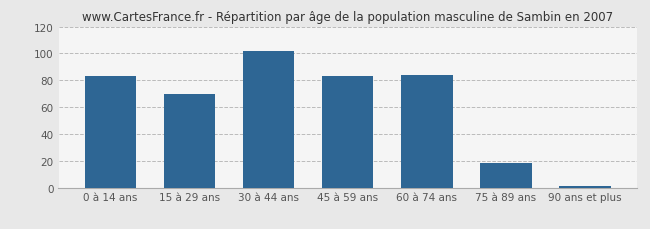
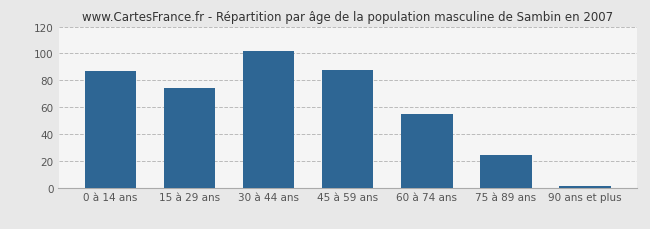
0 à 14 ans: 83 -> 87
15 à 29 ans: 70 -> 74
45 à 59 ans: 83 -> 88
60 à 74 ans: 84 -> 55
75 à 89 ans: 18 -> 24
